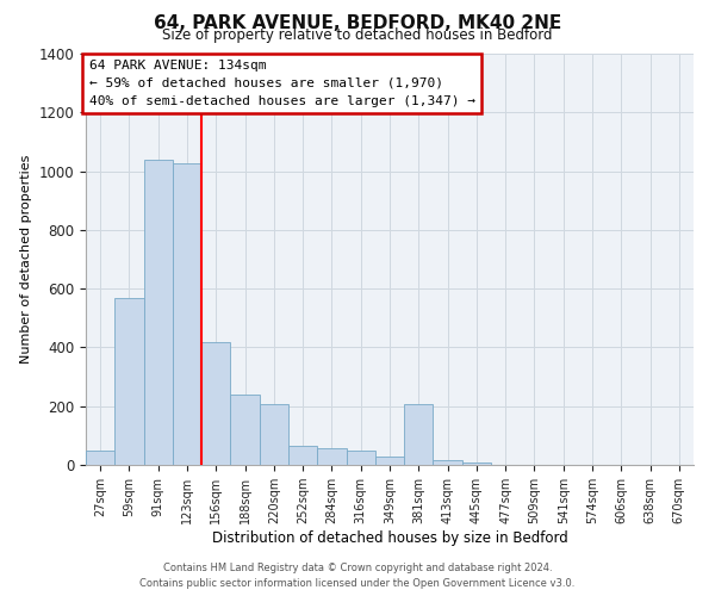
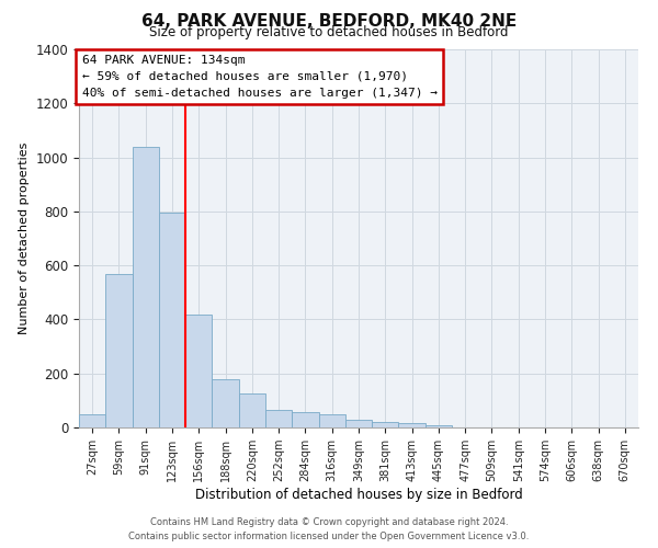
123sqm: 1025 -> 795
188sqm: 240 -> 180
220sqm: 205 -> 125
381sqm: 205 -> 22
